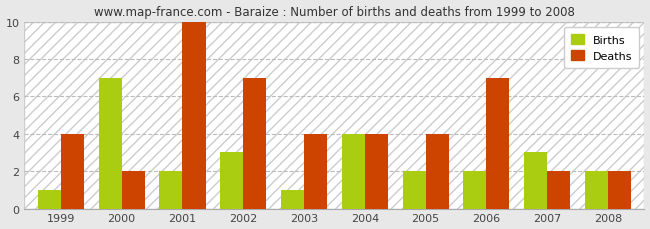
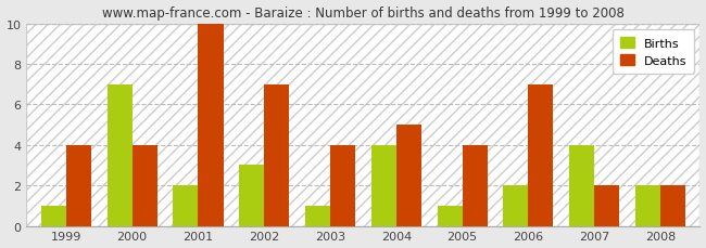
Deaths/2000: 2 -> 4
Deaths/2004: 4 -> 5
Births/2005: 2 -> 1
Births/2007: 3 -> 4
